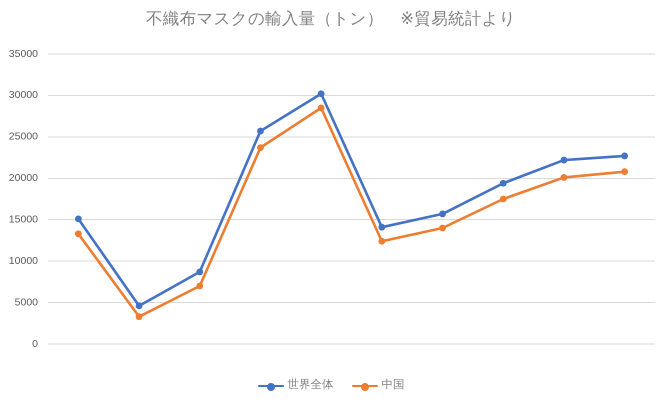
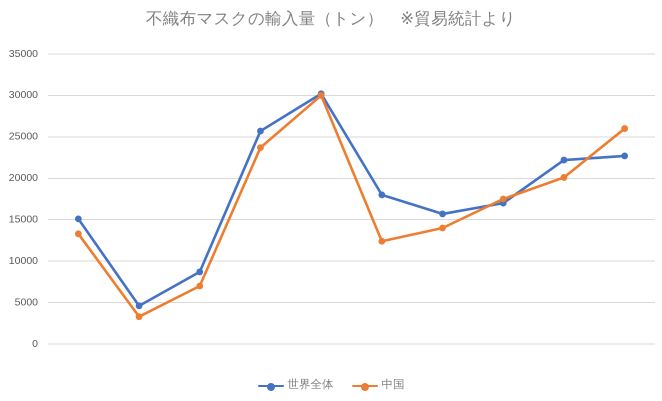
中国/5月: 28000 -> 30000
世界全体/6月: 14000 -> 18000
世界全体/8月: 19000 -> 17000
中国/10月: 21000 -> 26000
